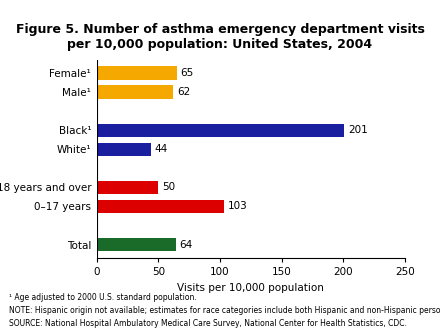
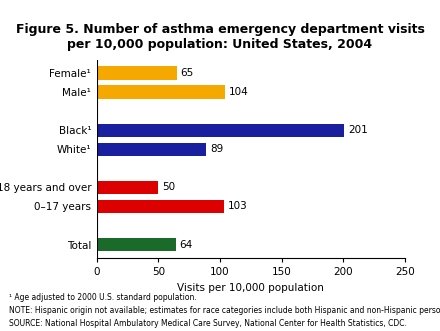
Male¹: 62 -> 104
White¹: 44 -> 89
